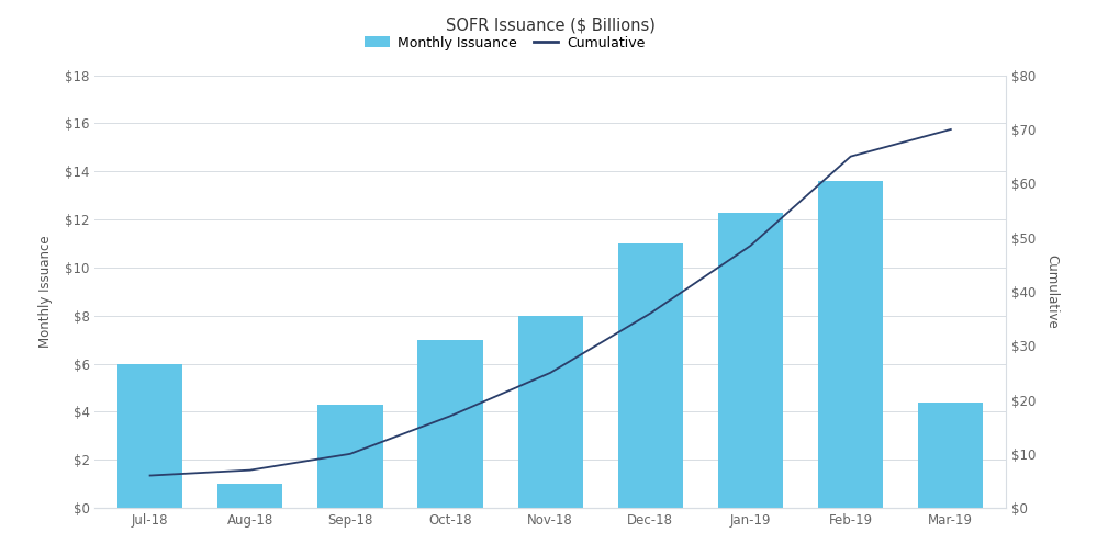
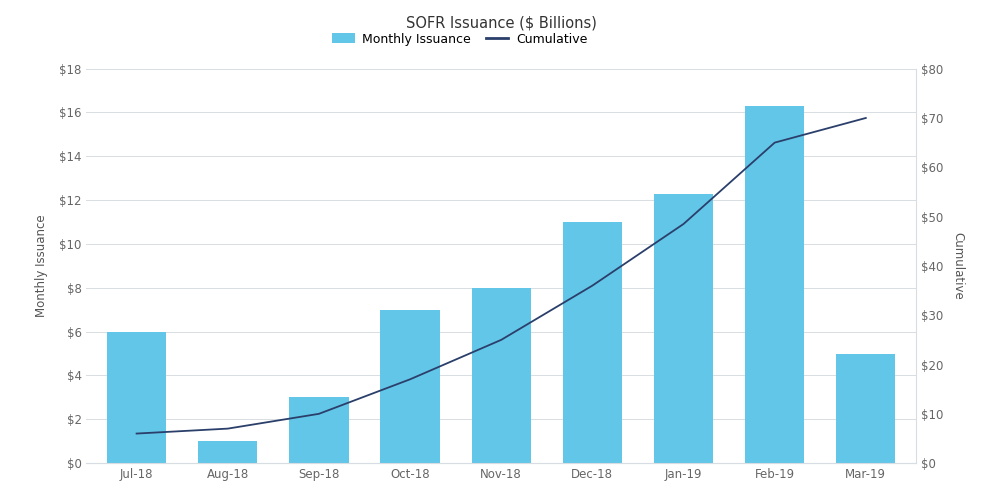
Monthly Issuance/Sep-18: $4.3 -> $3.0
Monthly Issuance/Feb-19: $13.6 -> $16.3
Monthly Issuance/Mar-19: $4.4 -> $5.0
